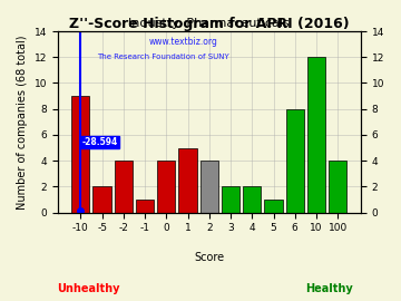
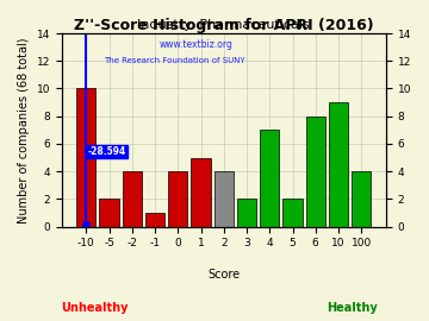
-10: 9 -> 10
4: 2 -> 7
5: 1 -> 2
10: 12 -> 9
